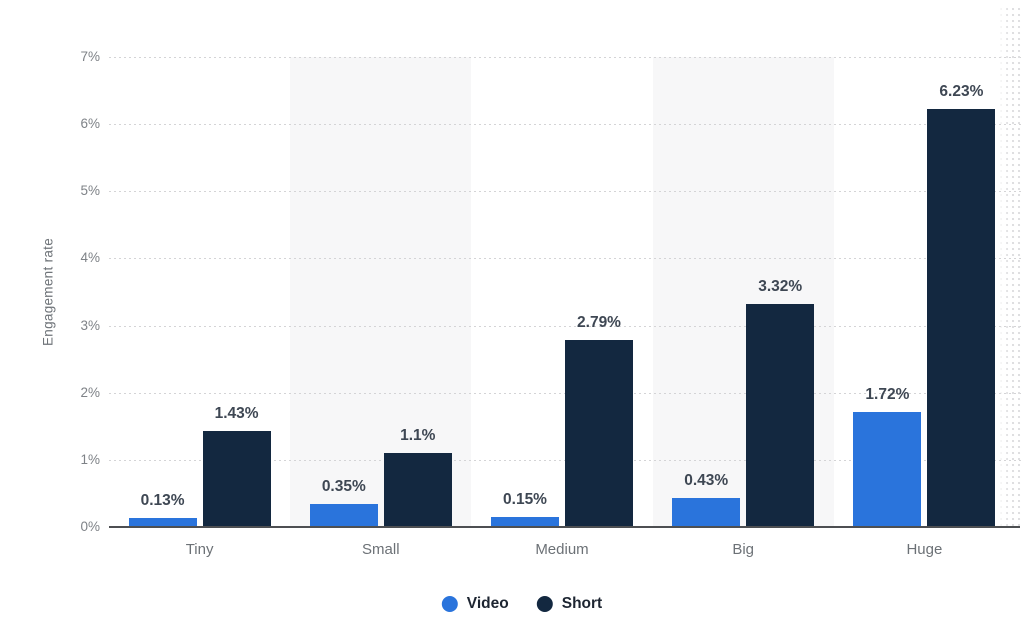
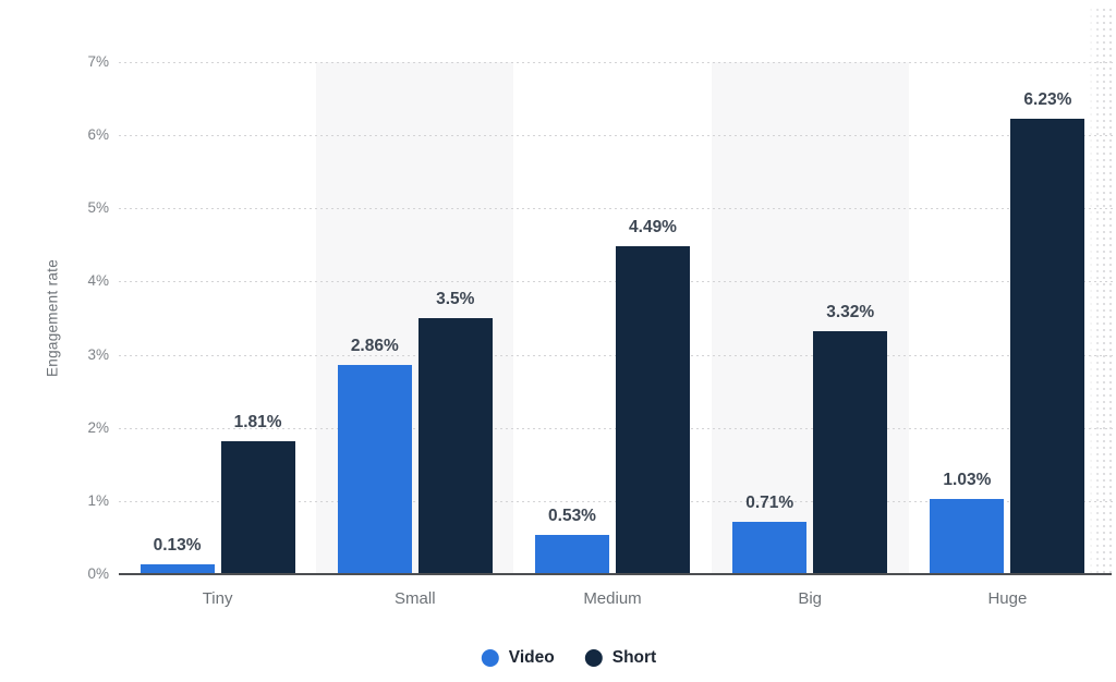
Short/Tiny: 1.43% -> 1.81%
Video/Small: 0.35% -> 2.86%
Short/Small: 1.1% -> 3.5%
Video/Medium: 0.15% -> 0.53%
Short/Medium: 2.79% -> 4.49%
Video/Big: 0.43% -> 0.71%
Video/Huge: 1.72% -> 1.03%
